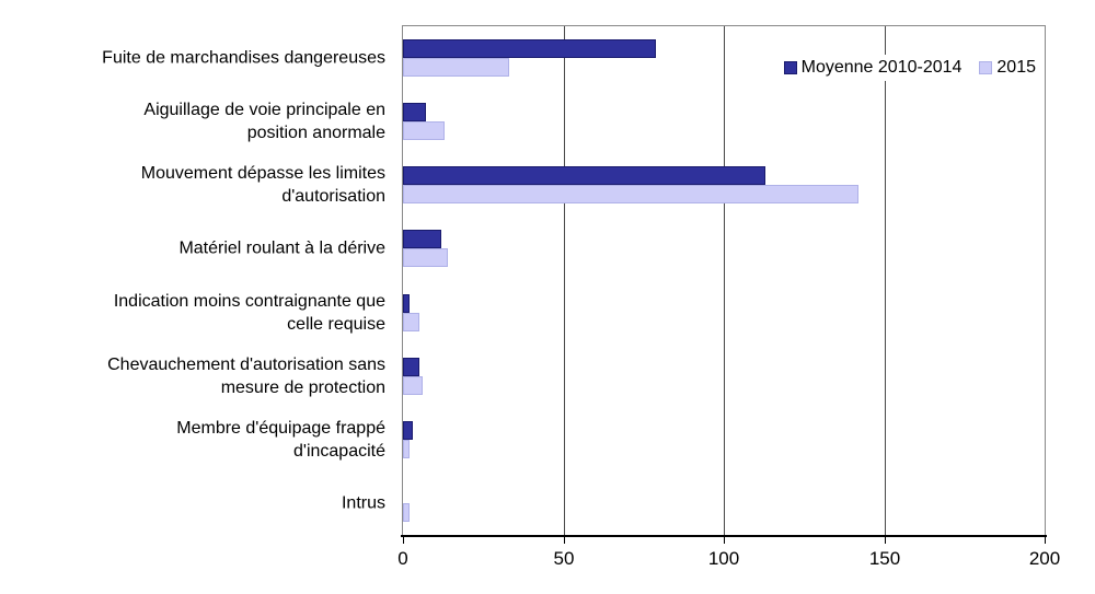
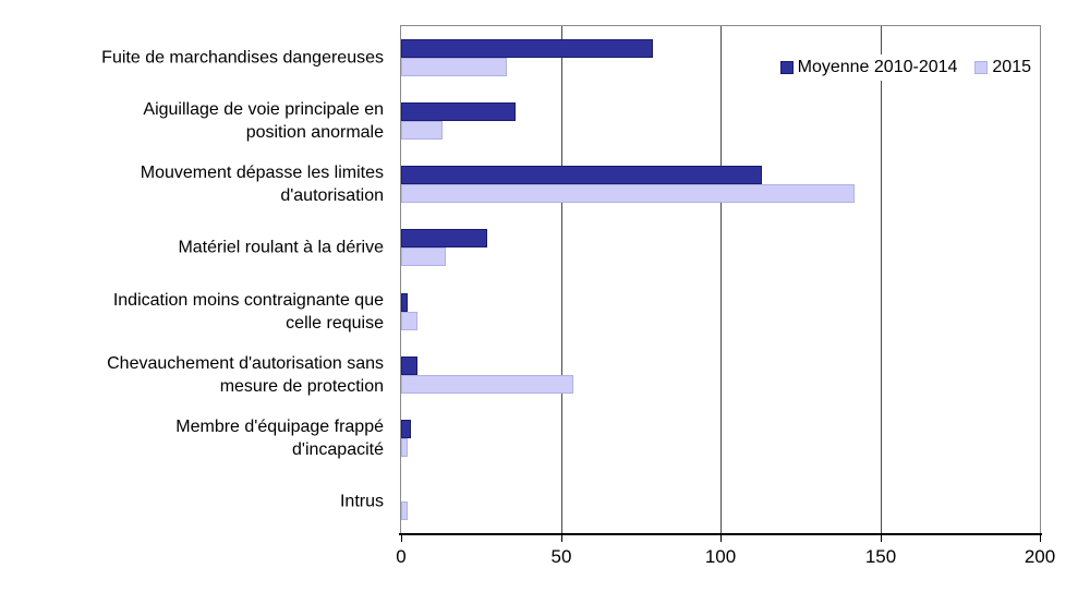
Moyenne 2010-2014/Aiguillage de voie principale en position anormale: 7 -> 36
Moyenne 2010-2014/Matériel roulant à la dérive: 12 -> 27
2015/Chevauchement d'autorisation sans mesure de protection: 6 -> 54
